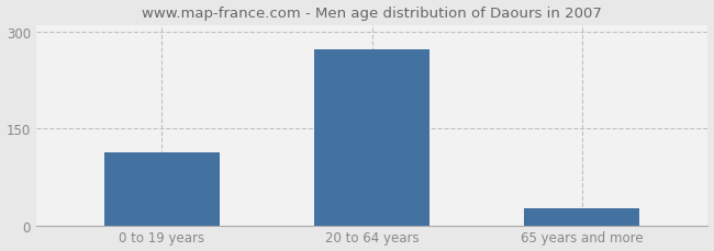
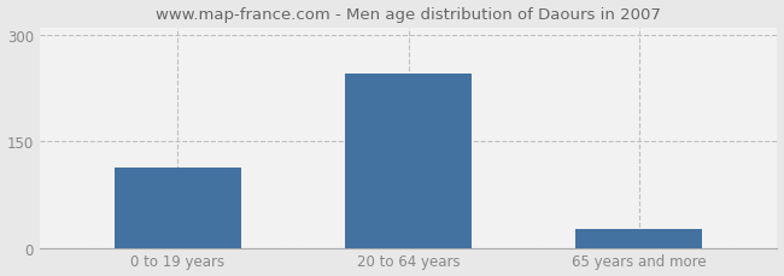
20 to 64 years: 272 -> 246
